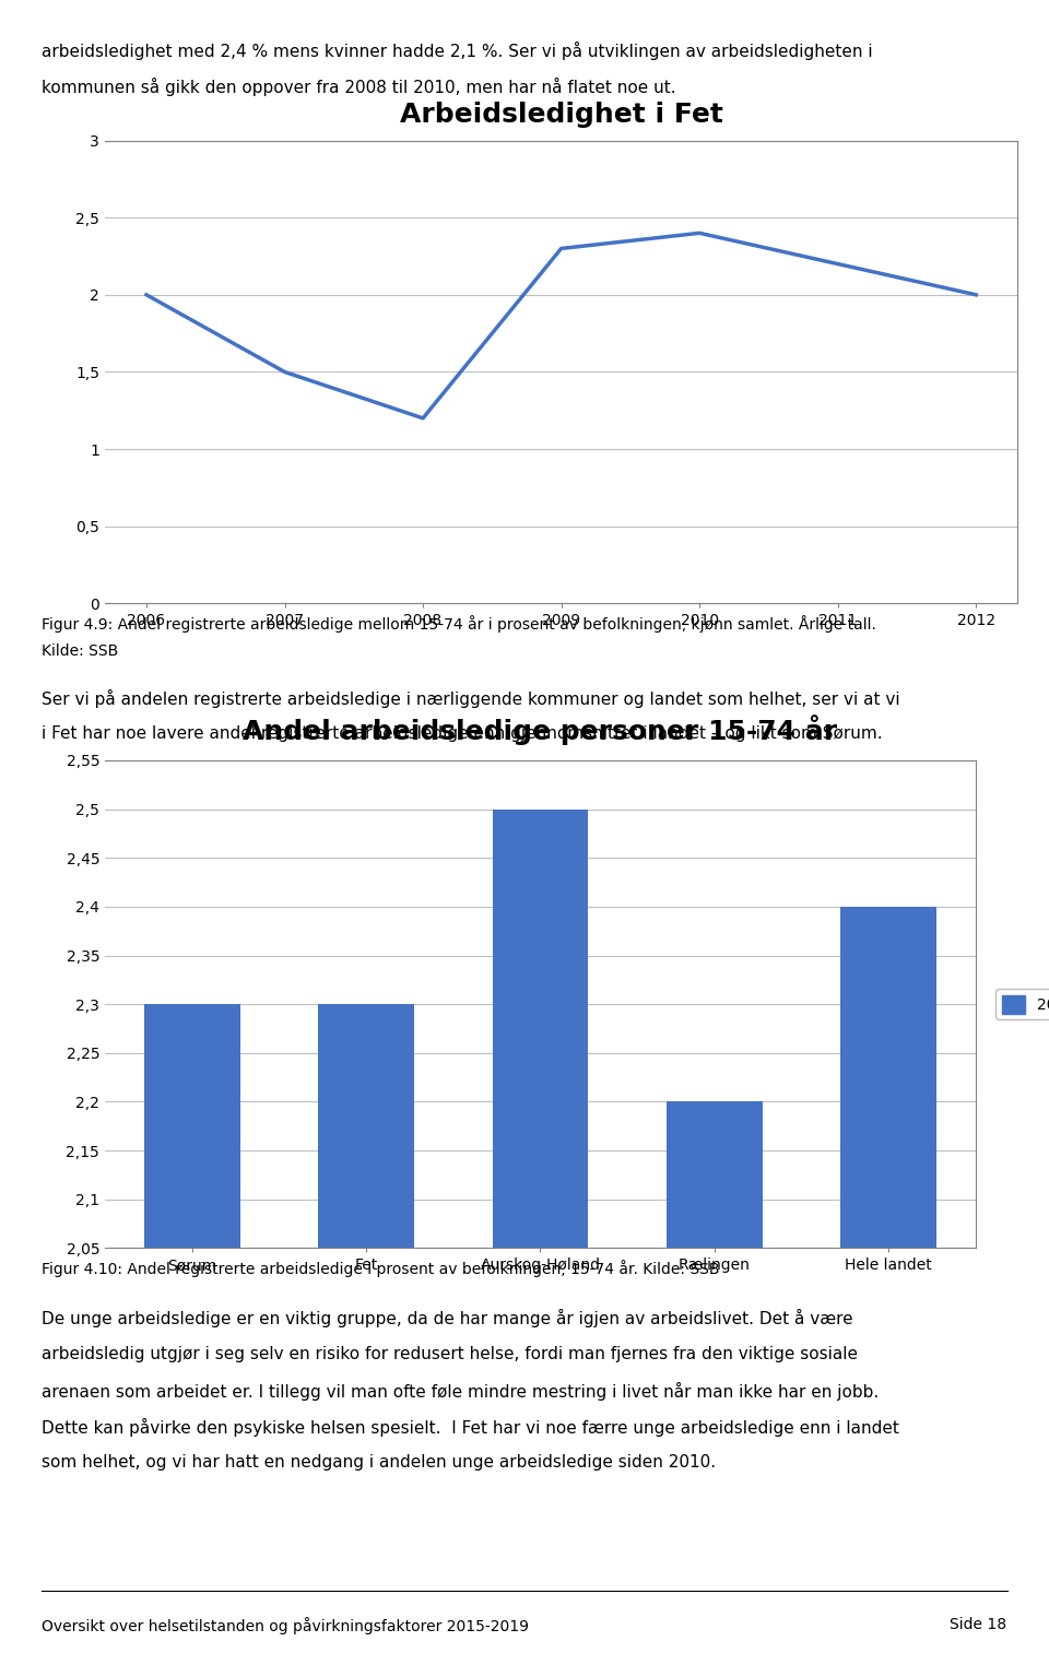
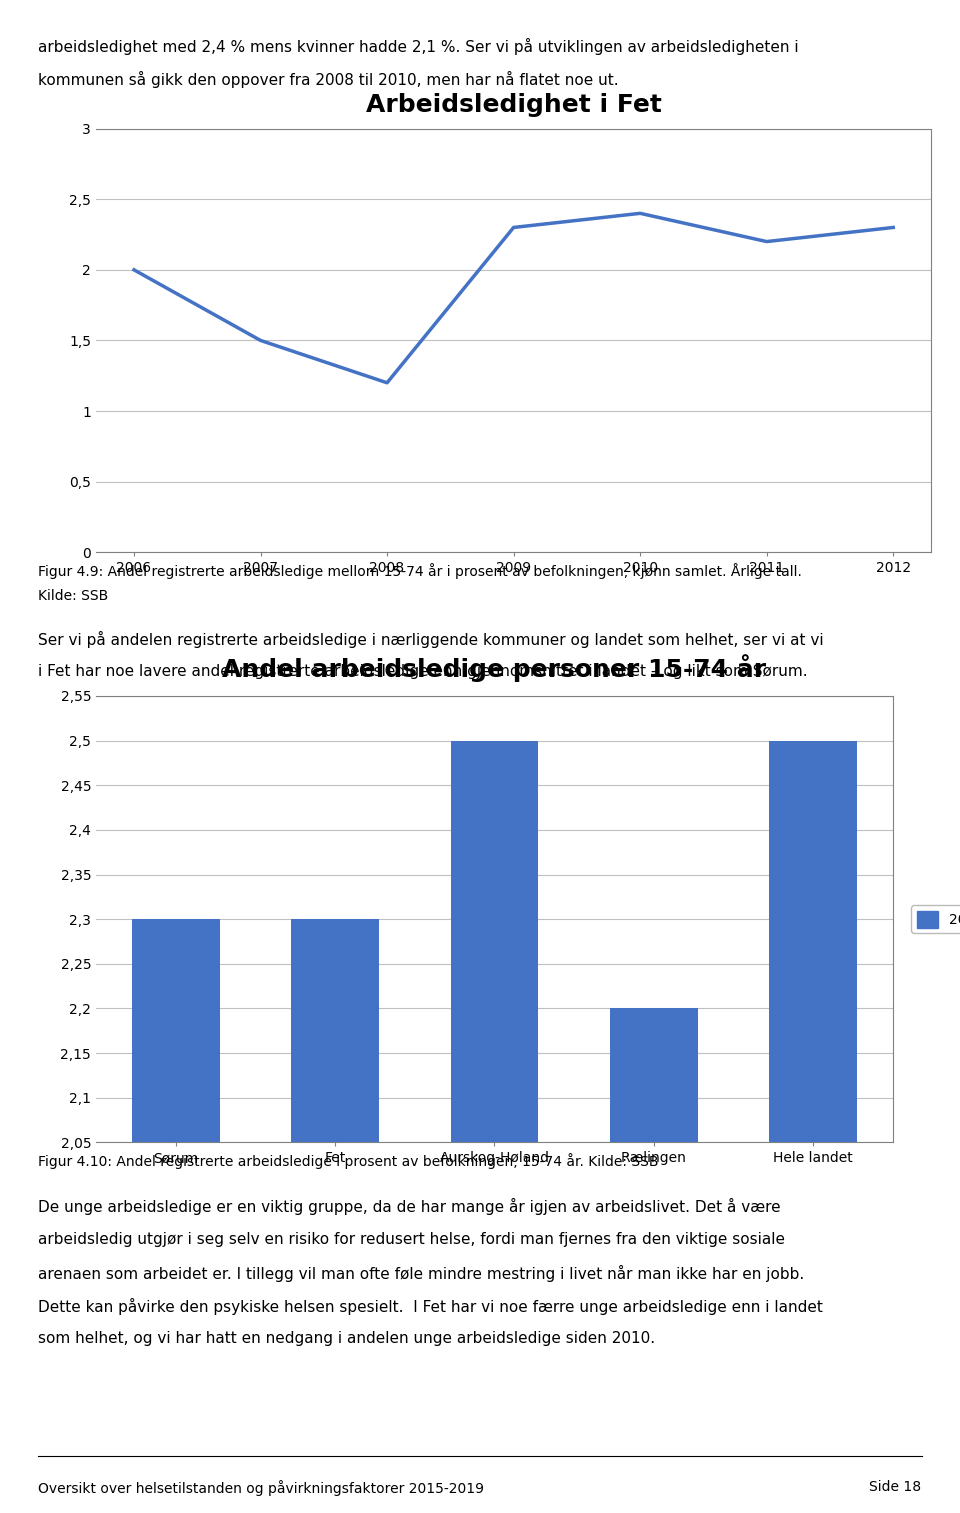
Arbeidsledighet i Fet/2012: 2,0 -> 2,3
Hele landet: 2,4 -> 2,5
